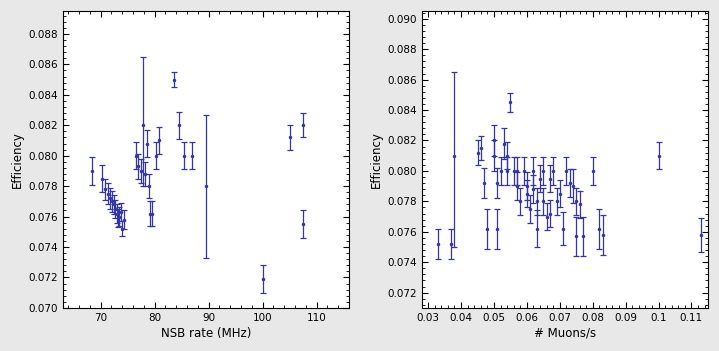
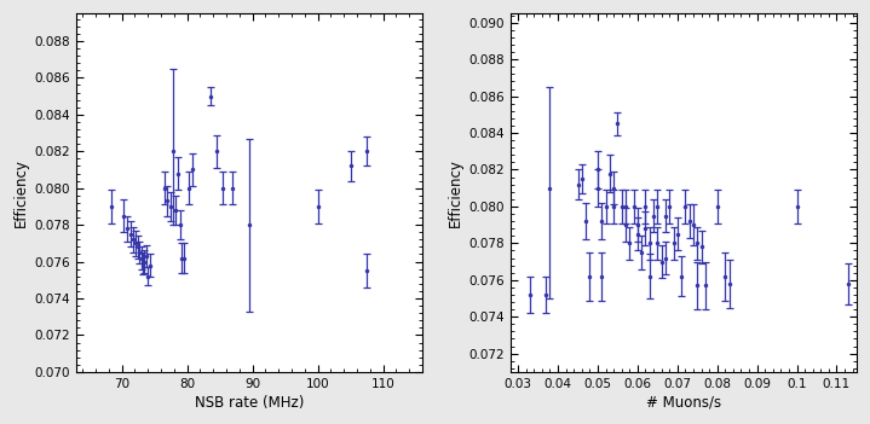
100: 0.0719 -> 0.0790
0.1: 0.0810 -> 0.0800
